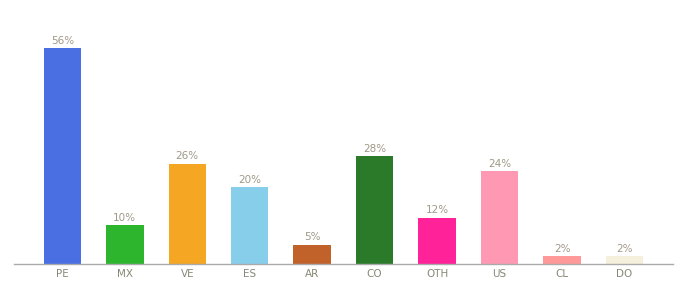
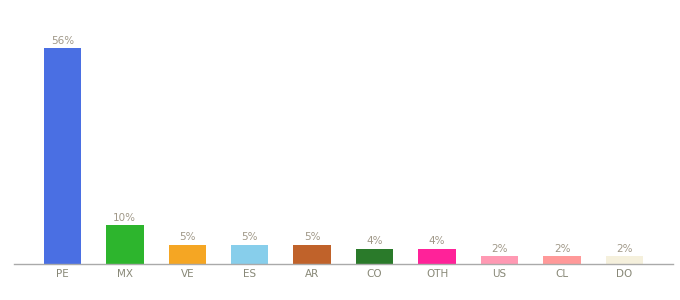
VE: 26% -> 5%
ES: 20% -> 5%
CO: 28% -> 4%
OTH: 12% -> 4%
US: 24% -> 2%
